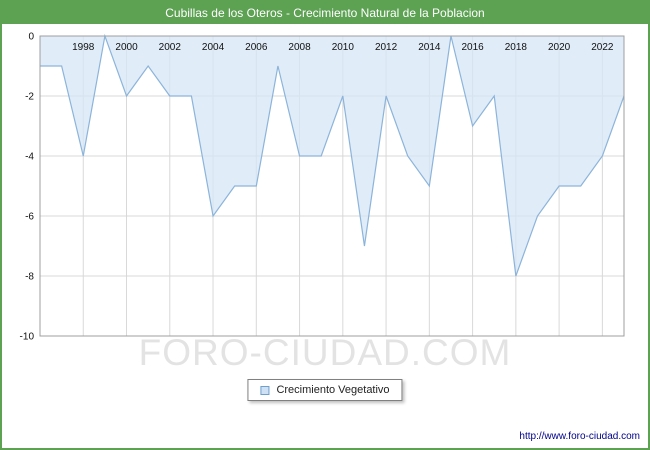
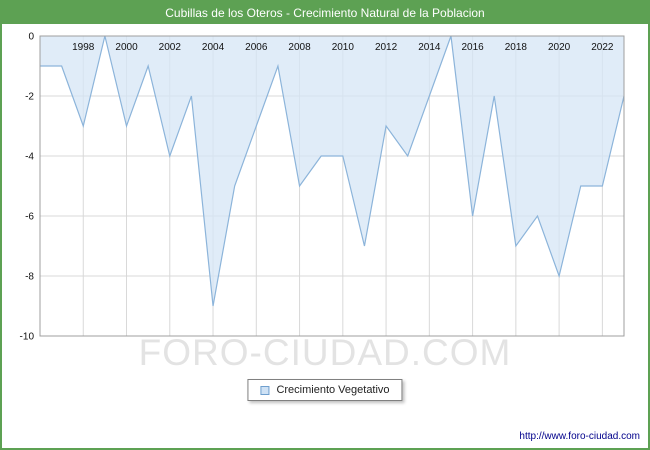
1998: -4 -> -3
2000: -2 -> -3
2002: -2 -> -4
2004: -6 -> -9
2006: -5 -> -3
2008: -4 -> -5
2010: -2 -> -4
2012: -2 -> -3
2014: -5 -> -2
2016: -3 -> -6
2018: -8 -> -7
2020: -5 -> -8
2022: -4 -> -5
